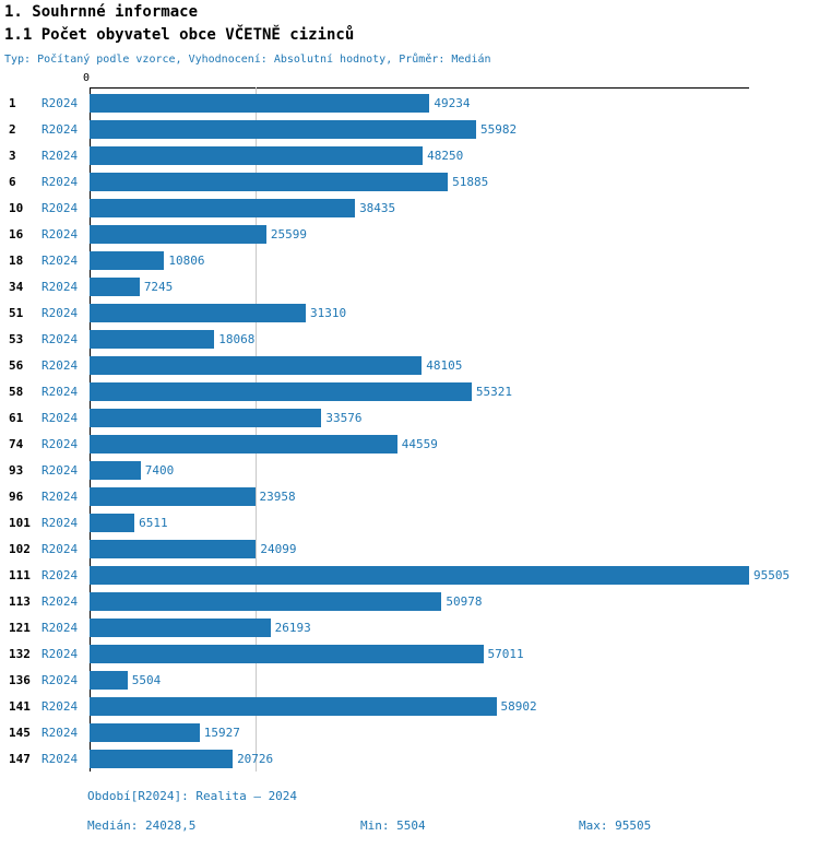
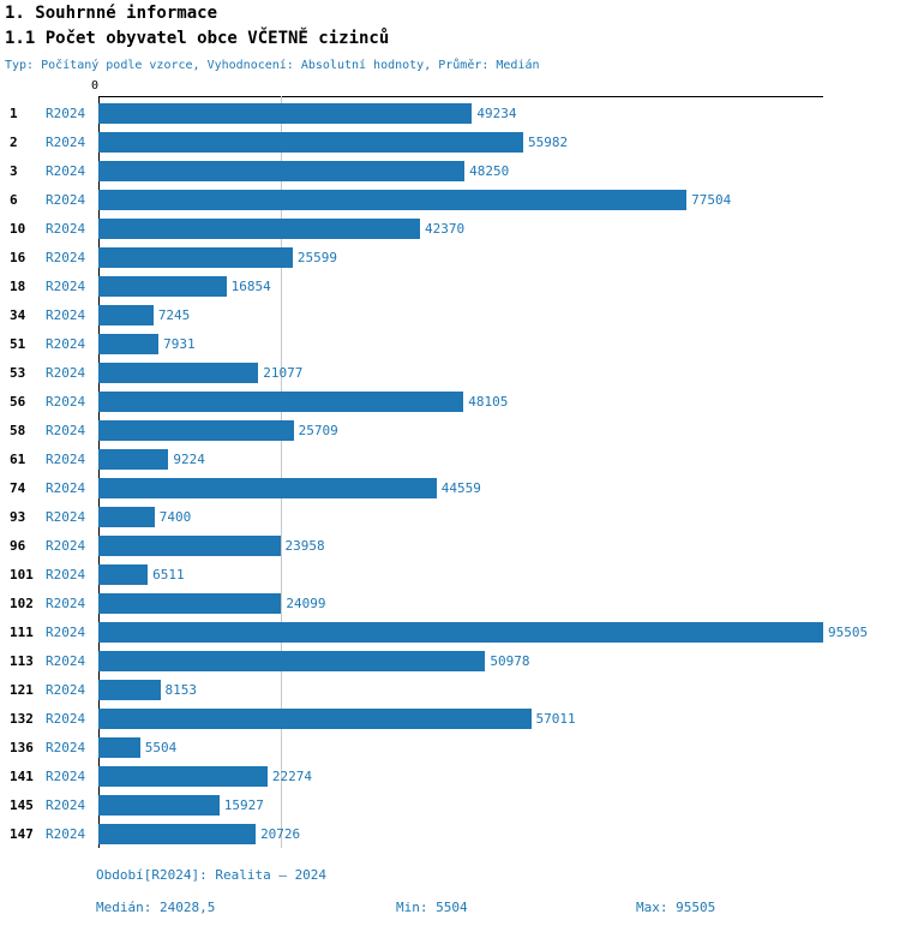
6: 51885 -> 77504
10: 38435 -> 42370
18: 10806 -> 16854
51: 31310 -> 7931
53: 18068 -> 21077
58: 55321 -> 25709
61: 33576 -> 9224
121: 26193 -> 8153
141: 58902 -> 22274
